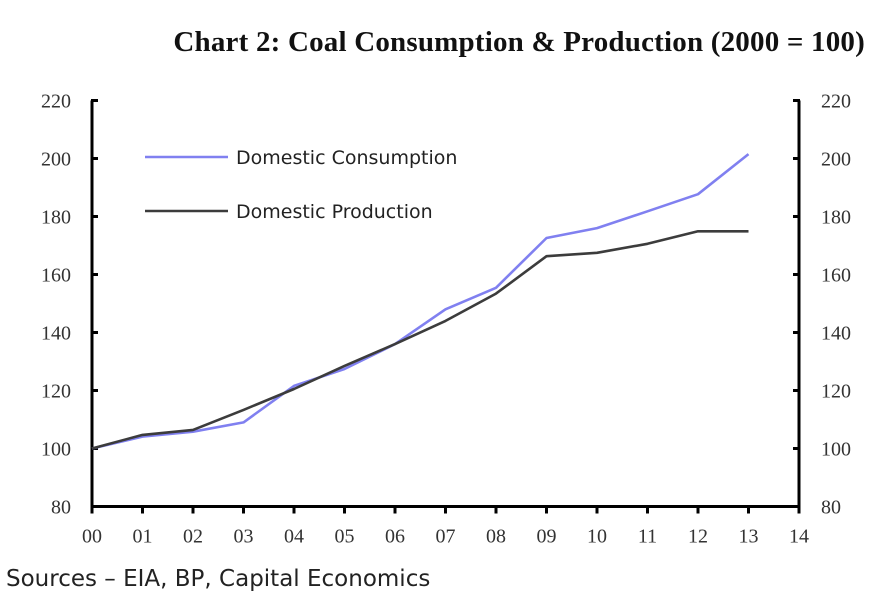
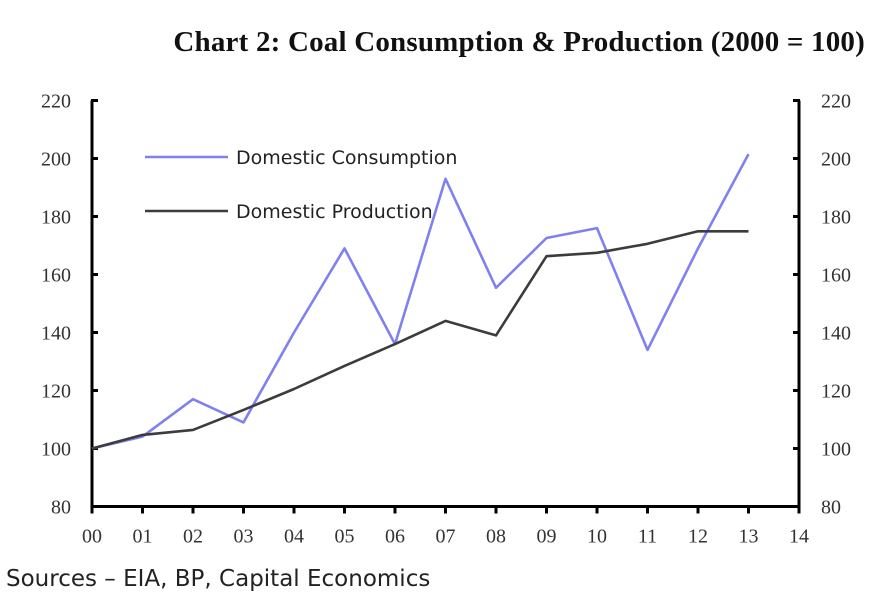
Domestic Consumption/02: 106 -> 117
Domestic Consumption/04: 122 -> 140
Domestic Consumption/05: 127 -> 169
Domestic Consumption/07: 148 -> 193
Domestic Production/08: 153 -> 139
Domestic Consumption/11: 182 -> 134
Domestic Consumption/12: 188 -> 169
